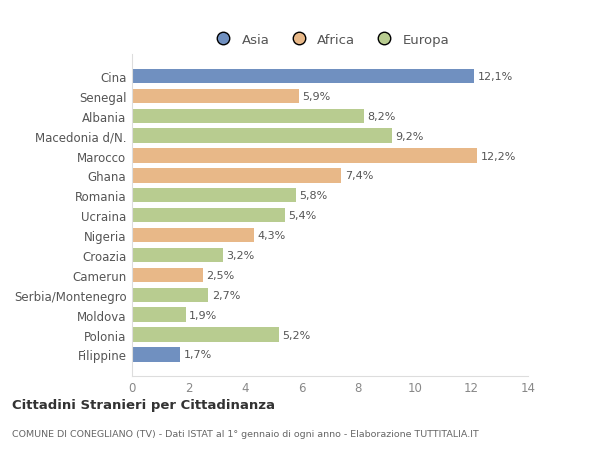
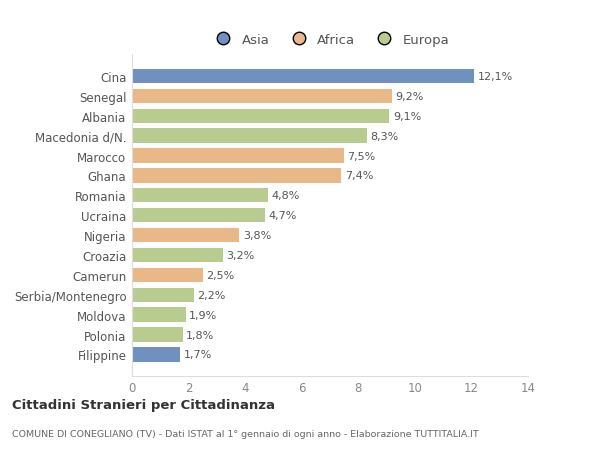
Senegal: 5,9% -> 9,2%
Albania: 8,2% -> 9,1%
Macedonia d/N.: 9,2% -> 8,3%
Marocco: 12,2% -> 7,5%
Romania: 5,8% -> 4,8%
Ucraina: 5,4% -> 4,7%
Nigeria: 4,3% -> 3,8%
Serbia/Montenegro: 2,7% -> 2,2%
Polonia: 5,2% -> 1,8%
